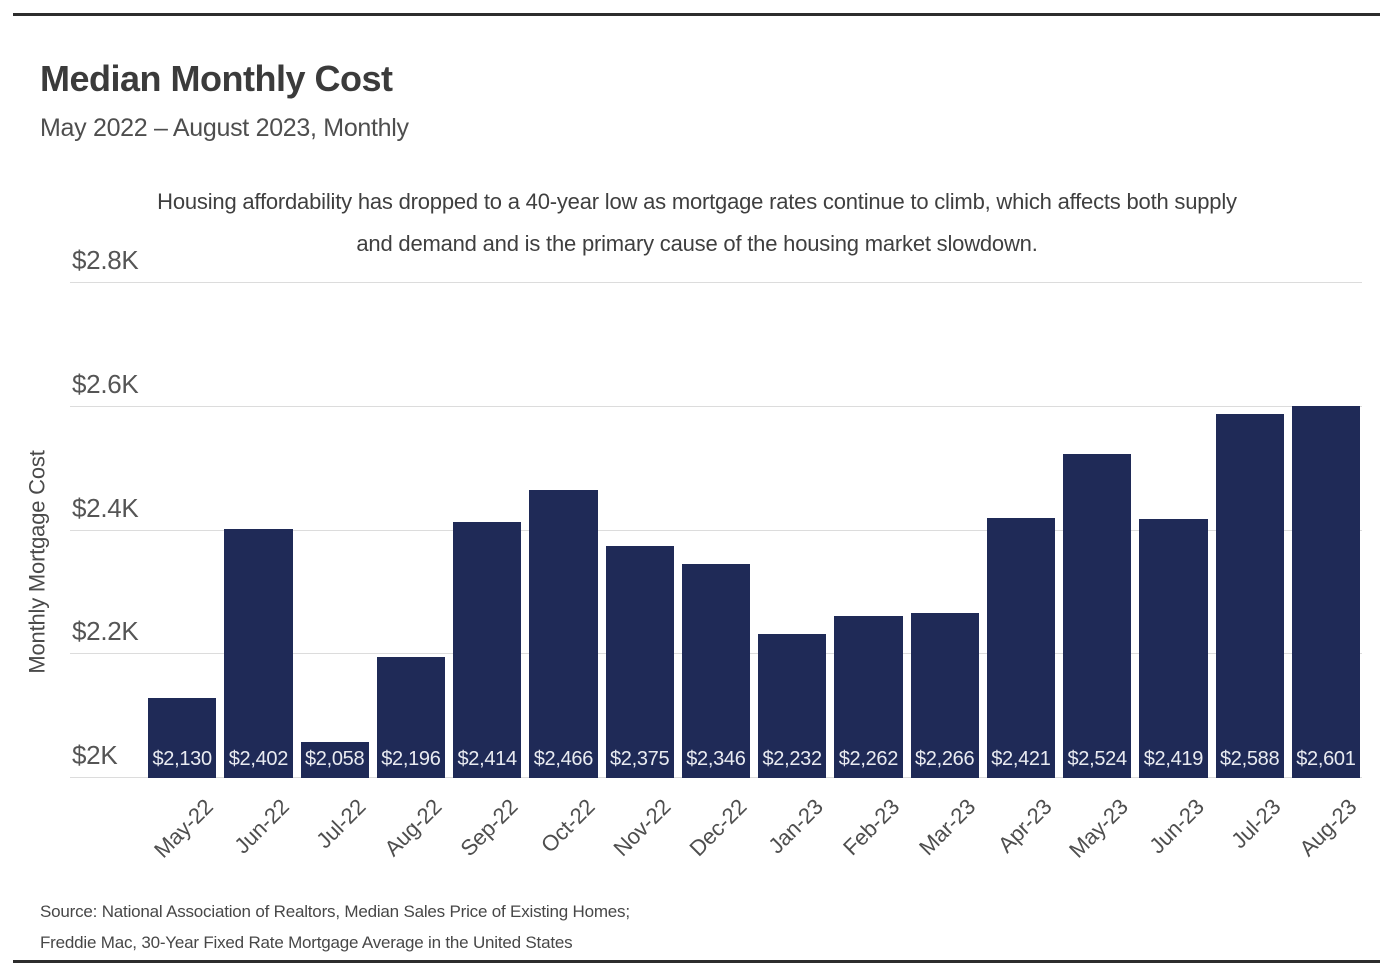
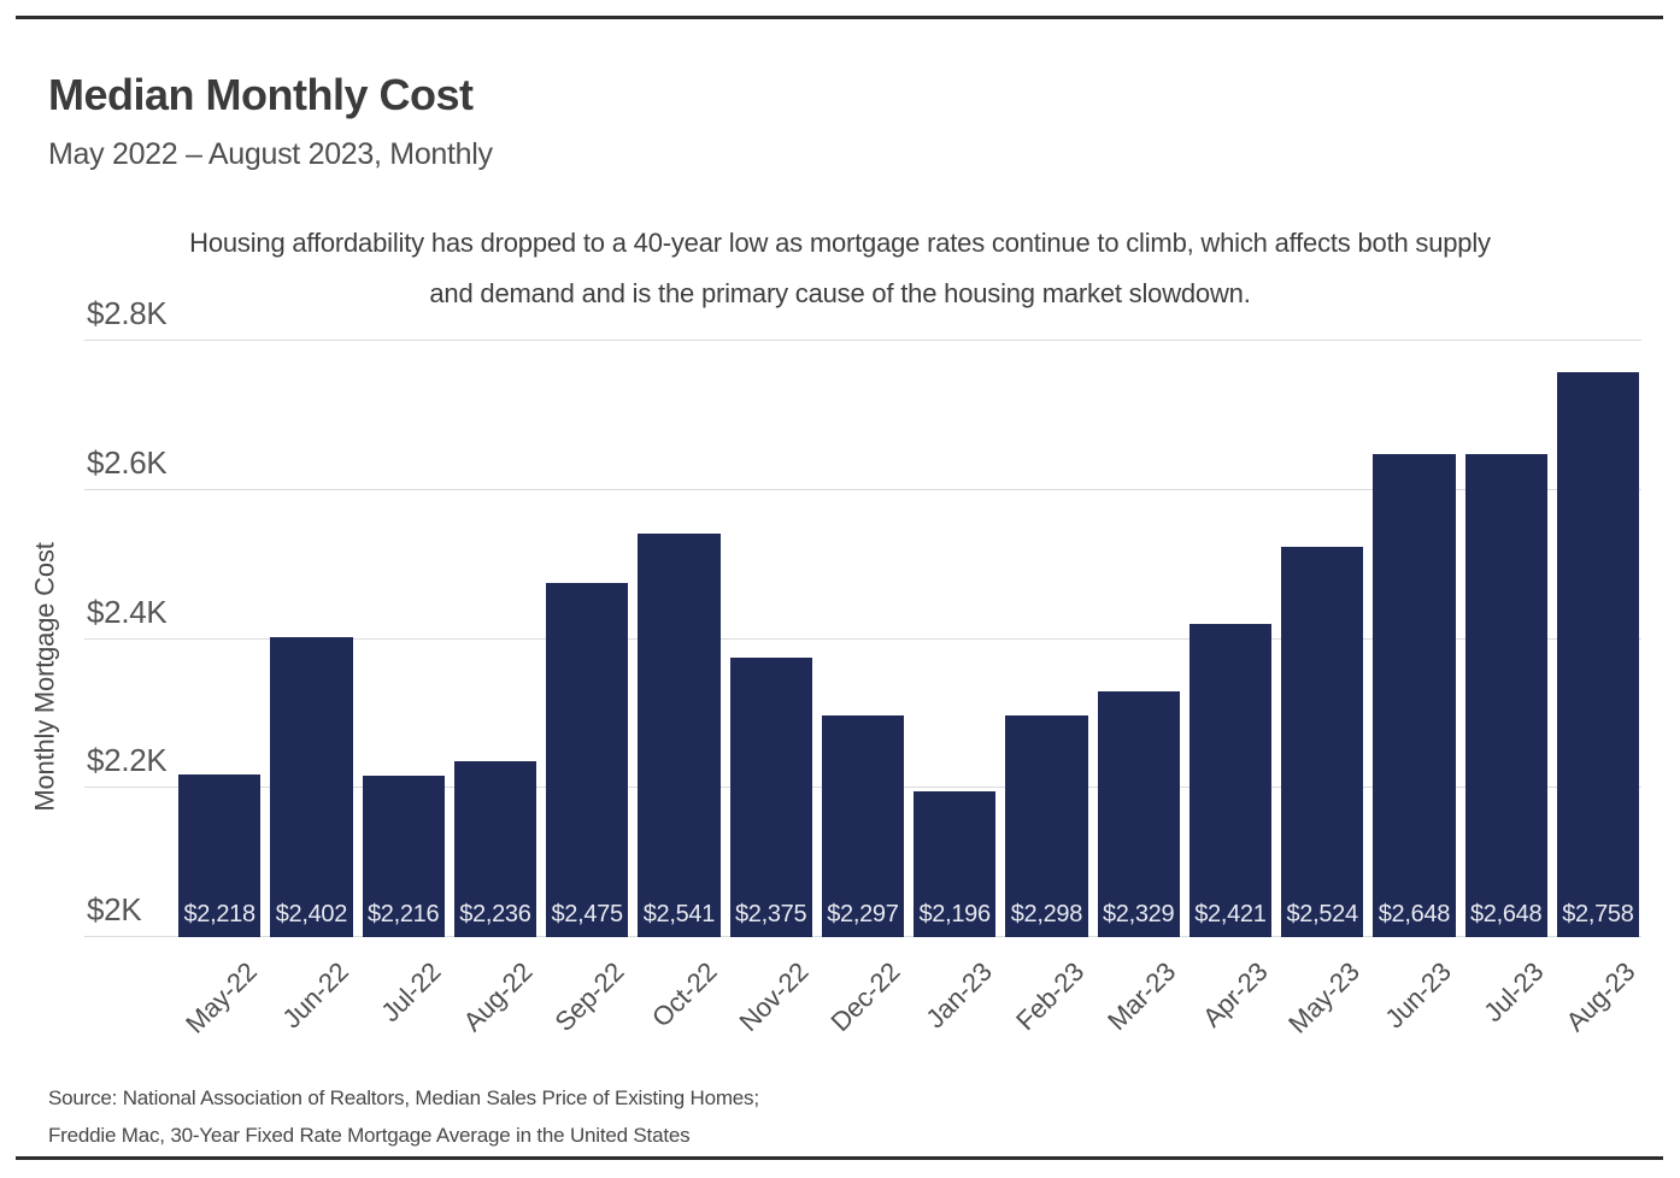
May-22: $2,130 -> $2,218
Jul-22: $2,058 -> $2,216
Aug-22: $2,196 -> $2,236
Sep-22: $2,414 -> $2,475
Oct-22: $2,466 -> $2,541
Dec-22: $2,346 -> $2,297
Jan-23: $2,232 -> $2,196
Feb-23: $2,262 -> $2,298
Mar-23: $2,266 -> $2,329
Jun-23: $2,419 -> $2,648
Jul-23: $2,588 -> $2,648
Aug-23: $2,601 -> $2,758
